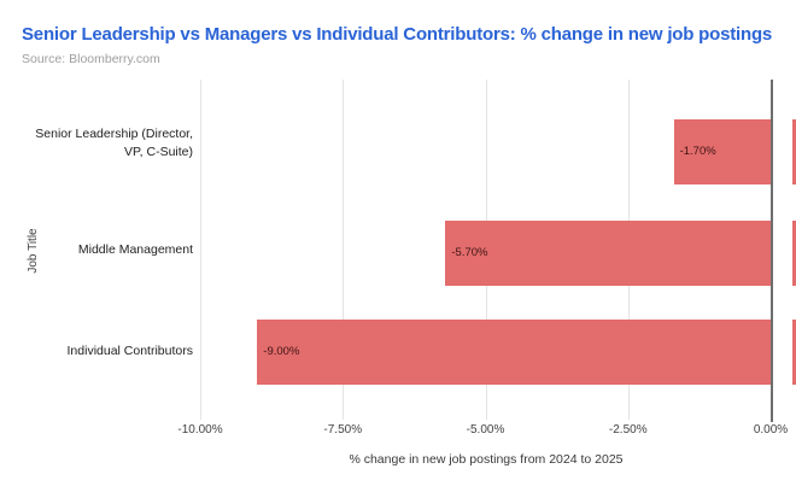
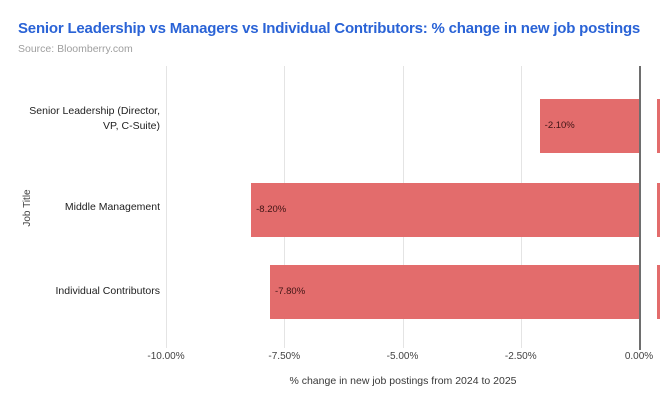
Senior Leadership (Director, VP, C-Suite): -1.70% -> -2.10%
Middle Management: -5.70% -> -8.20%
Individual Contributors: -9.00% -> -7.80%
